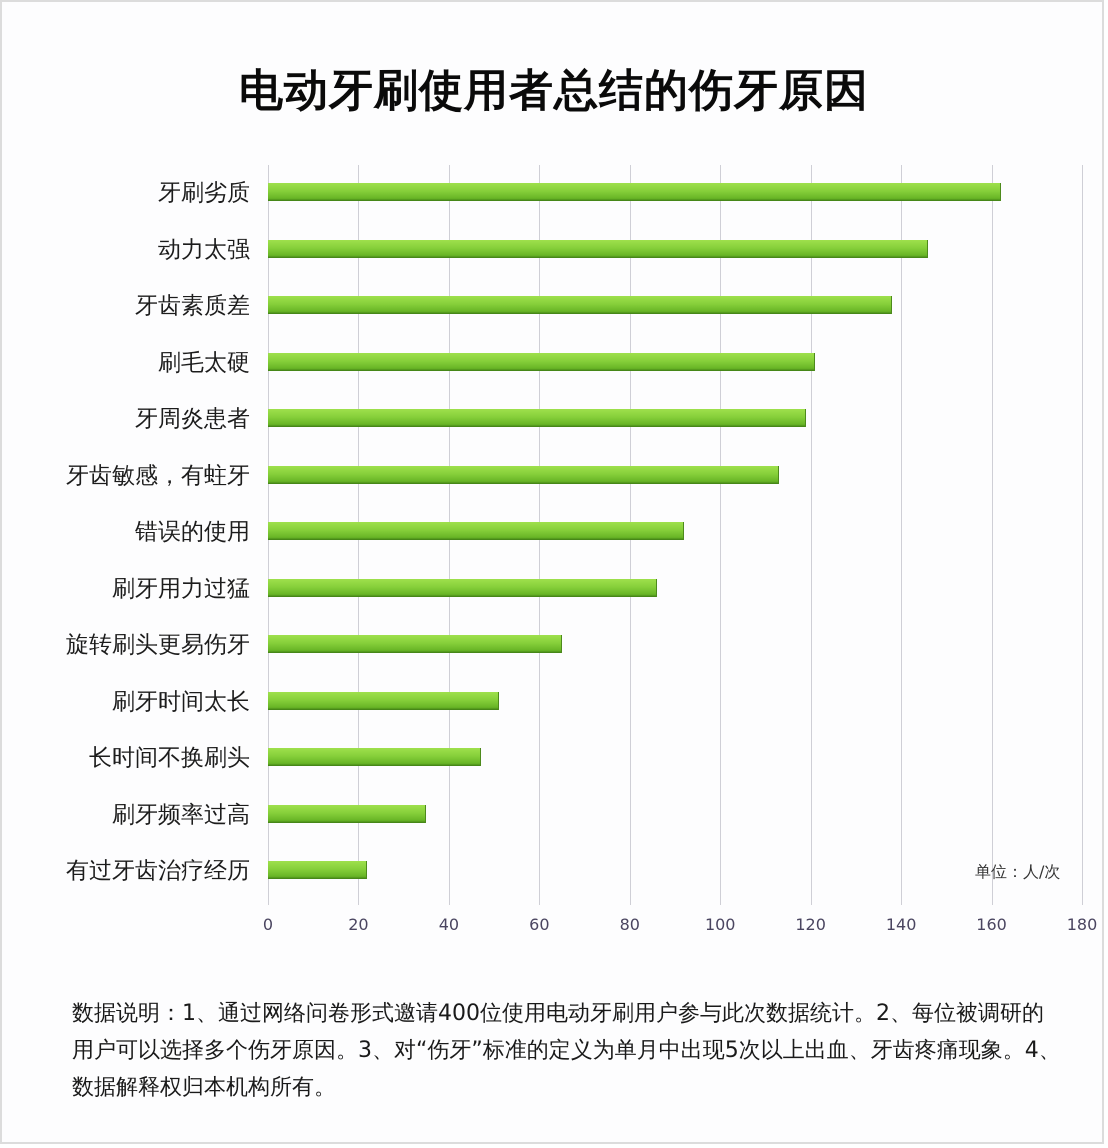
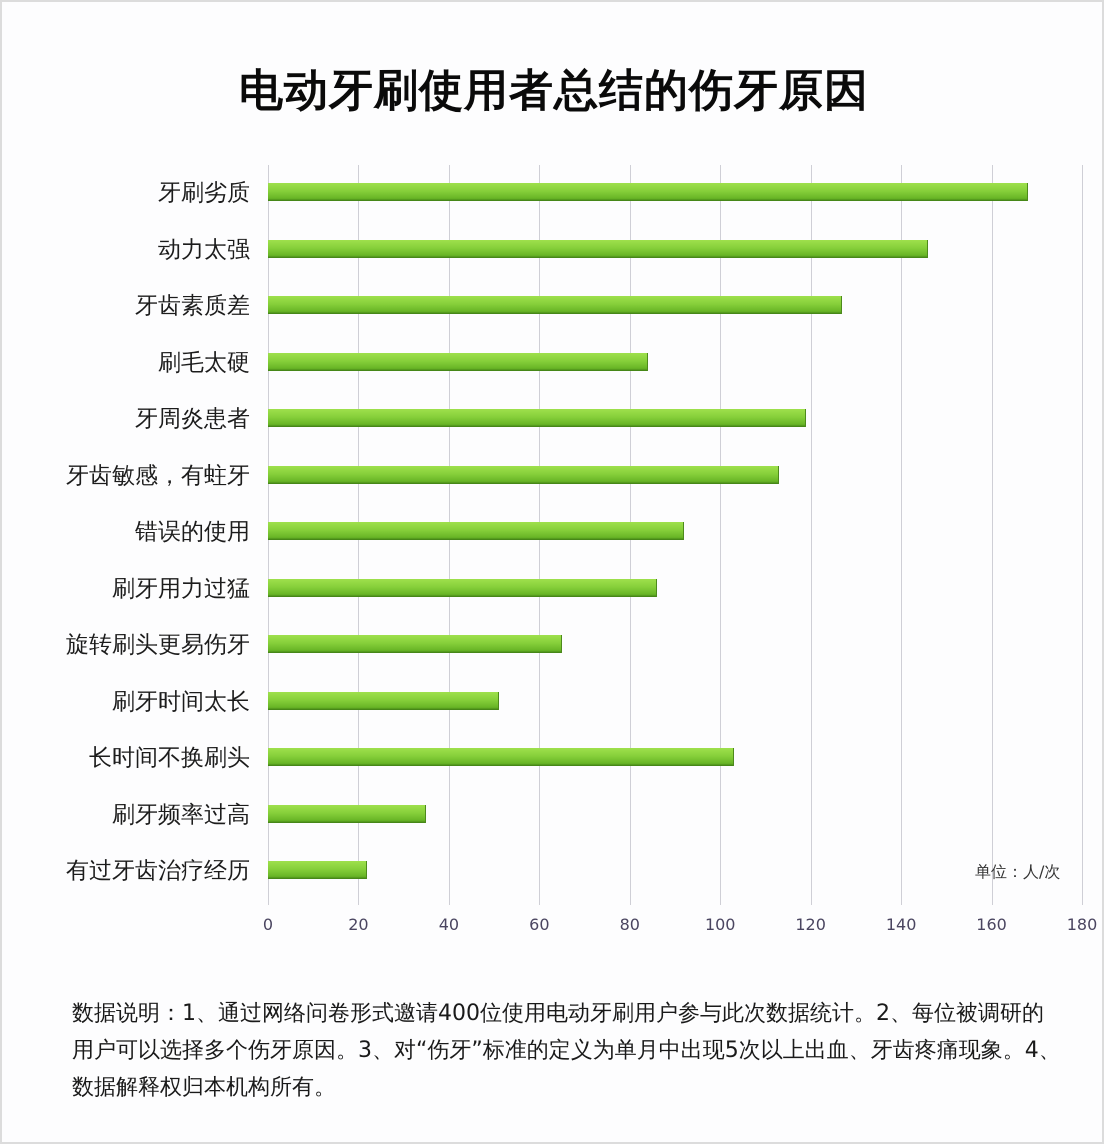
牙刷劣质: 162 -> 168
牙齿素质差: 138 -> 127
刷毛太硬: 121 -> 84
长时间不换刷头: 47 -> 103
